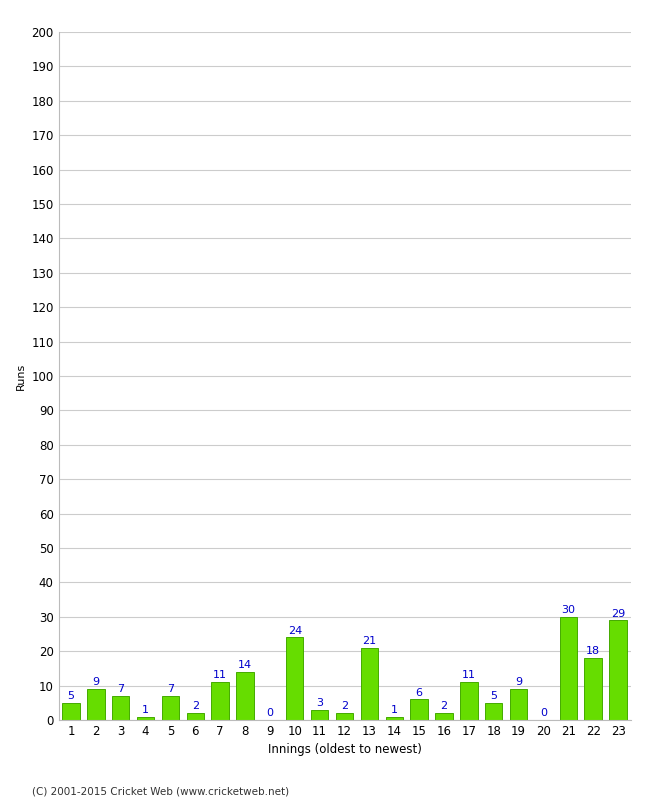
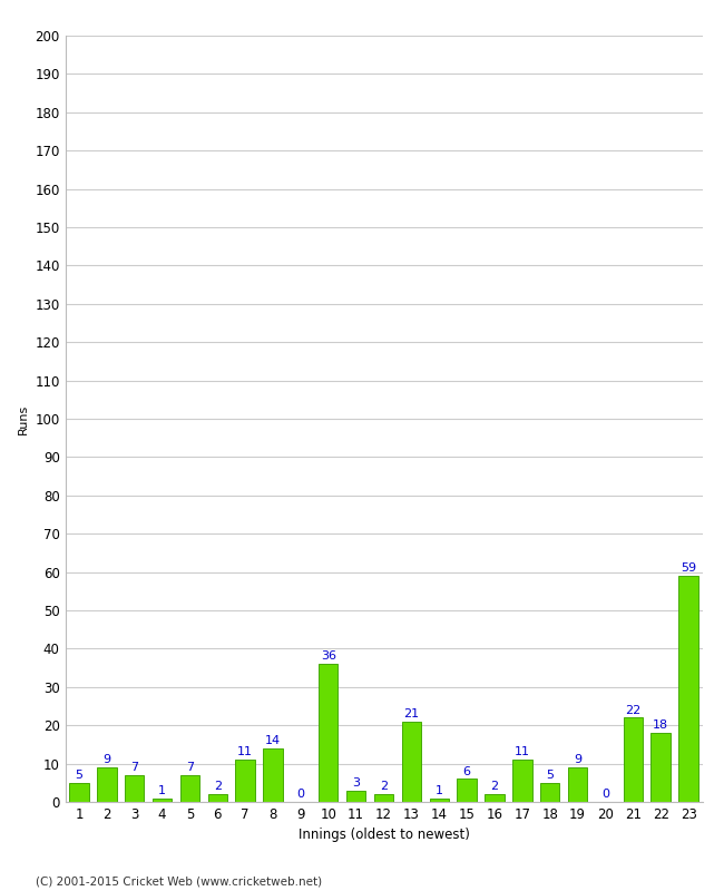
10: 24 -> 36
21: 30 -> 22
23: 29 -> 59
